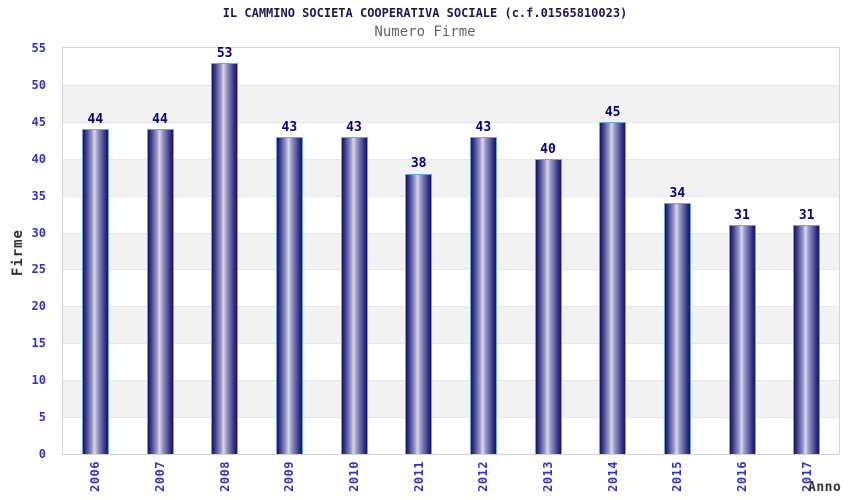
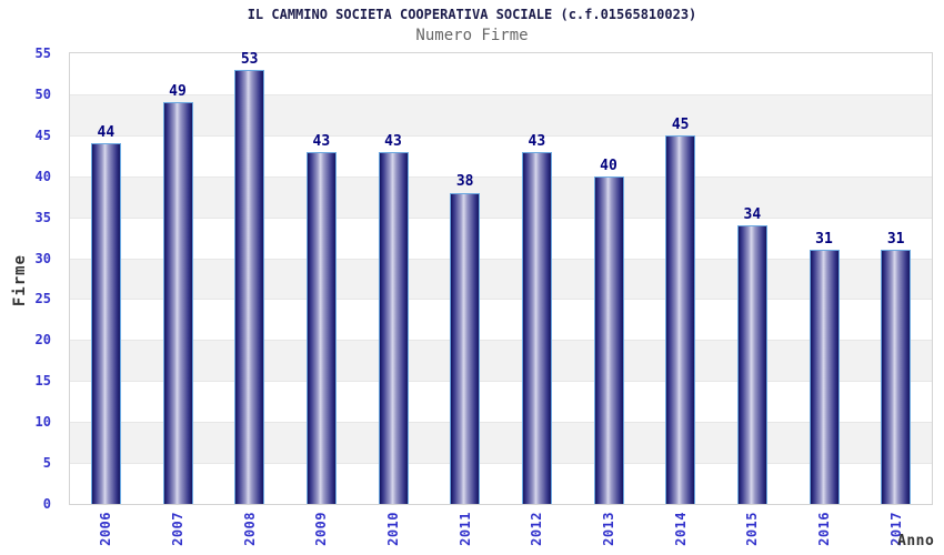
2007: 44 -> 49
